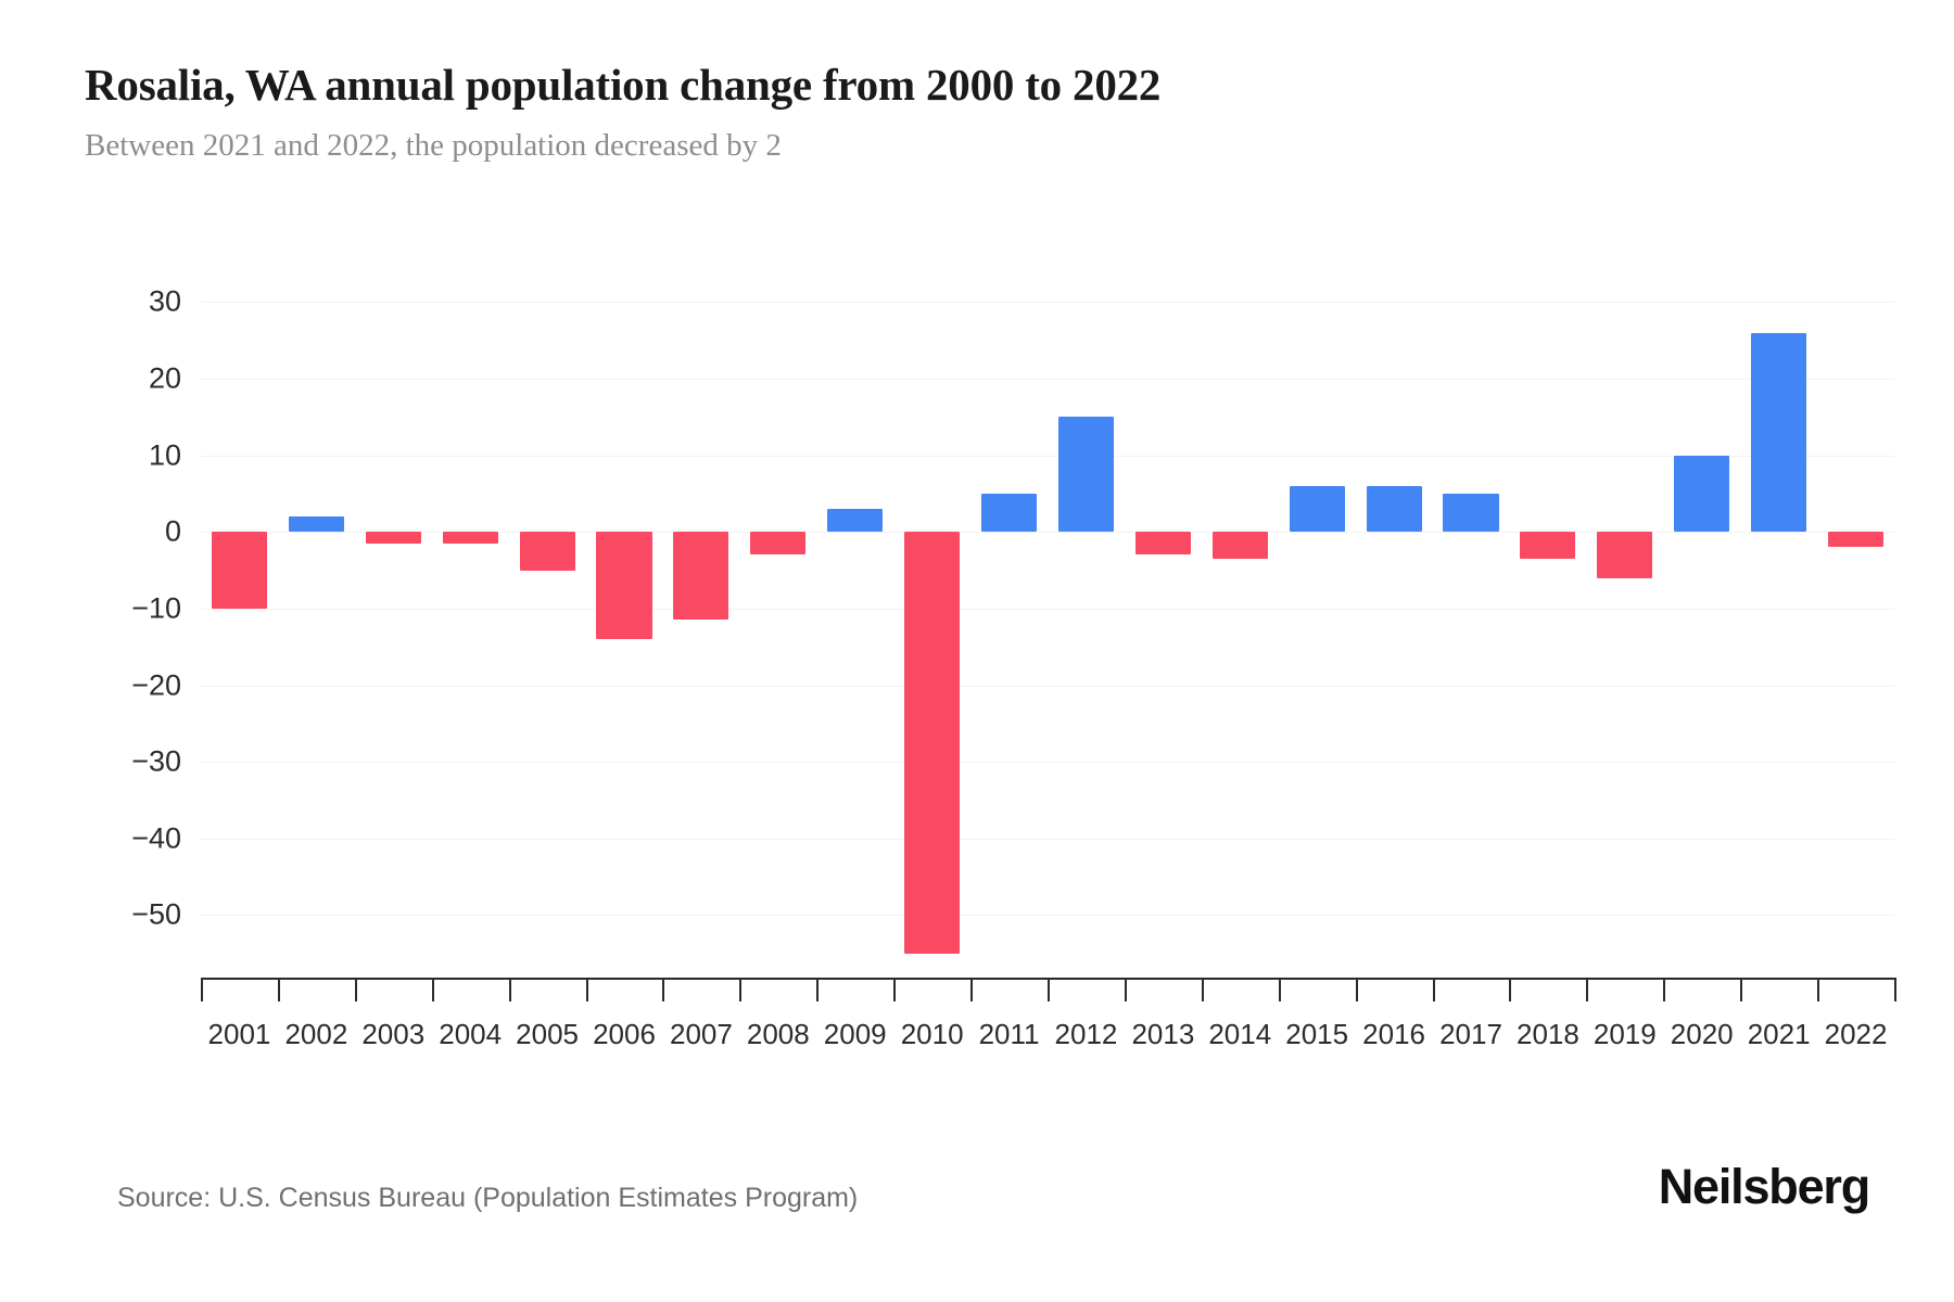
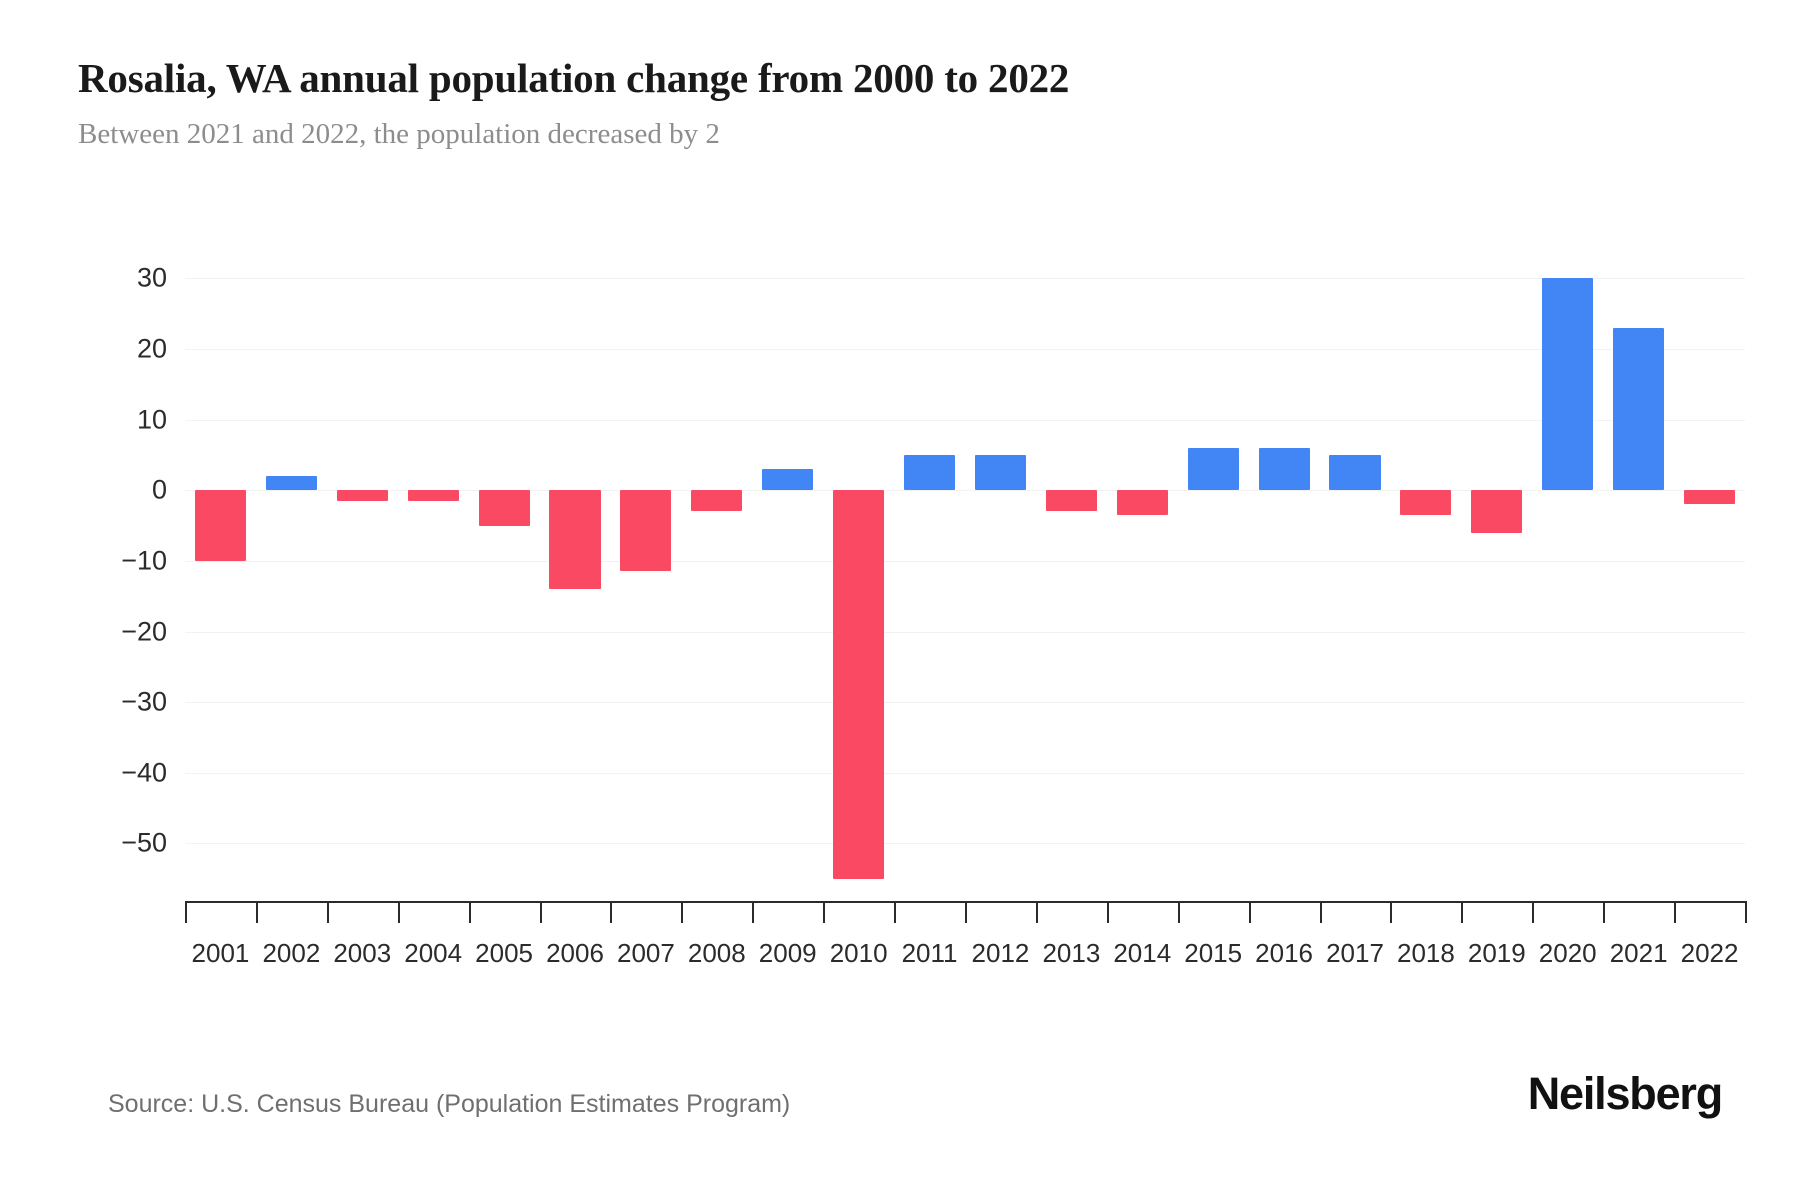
2012: 15 -> 5
2020: 10 -> 30
2021: 26 -> 23
